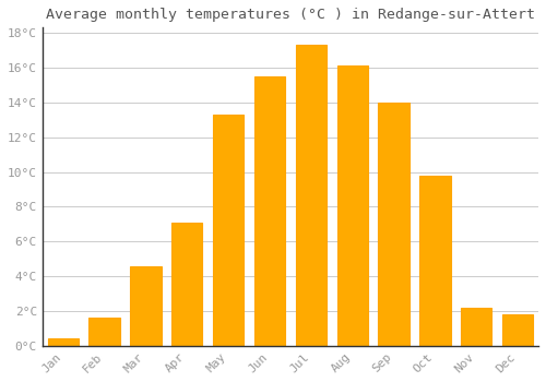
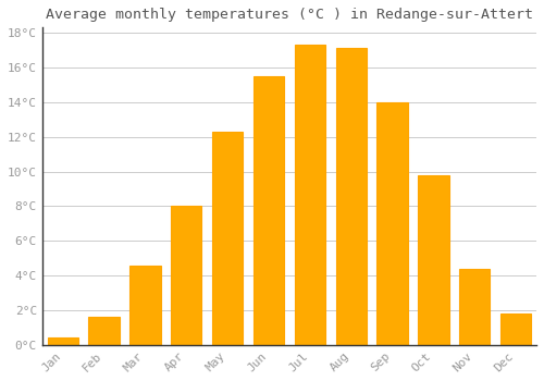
Apr: 7.1°C -> 8.0°C
May: 13.3°C -> 12.3°C
Aug: 16.1°C -> 17.1°C
Nov: 2.2°C -> 4.4°C
